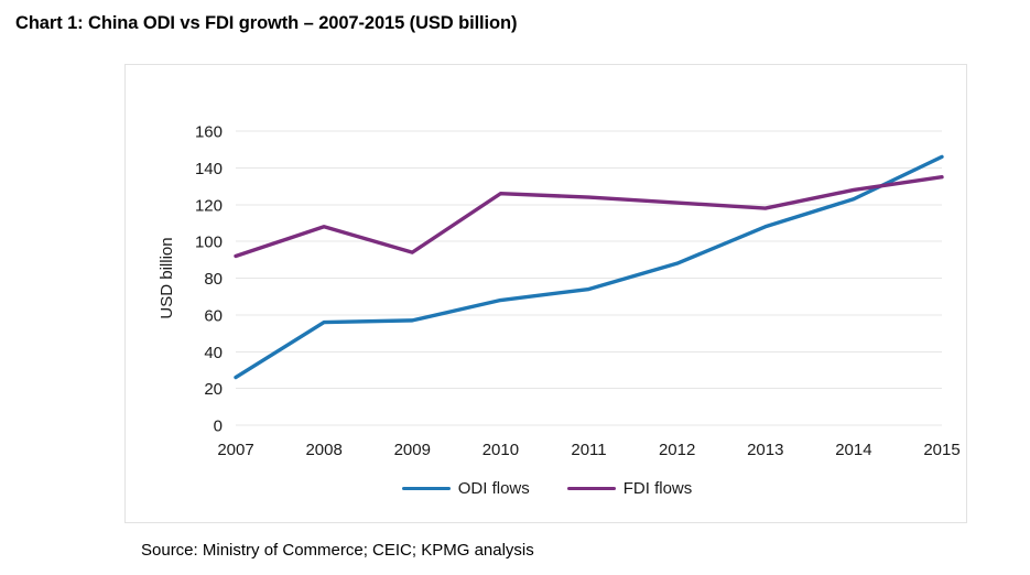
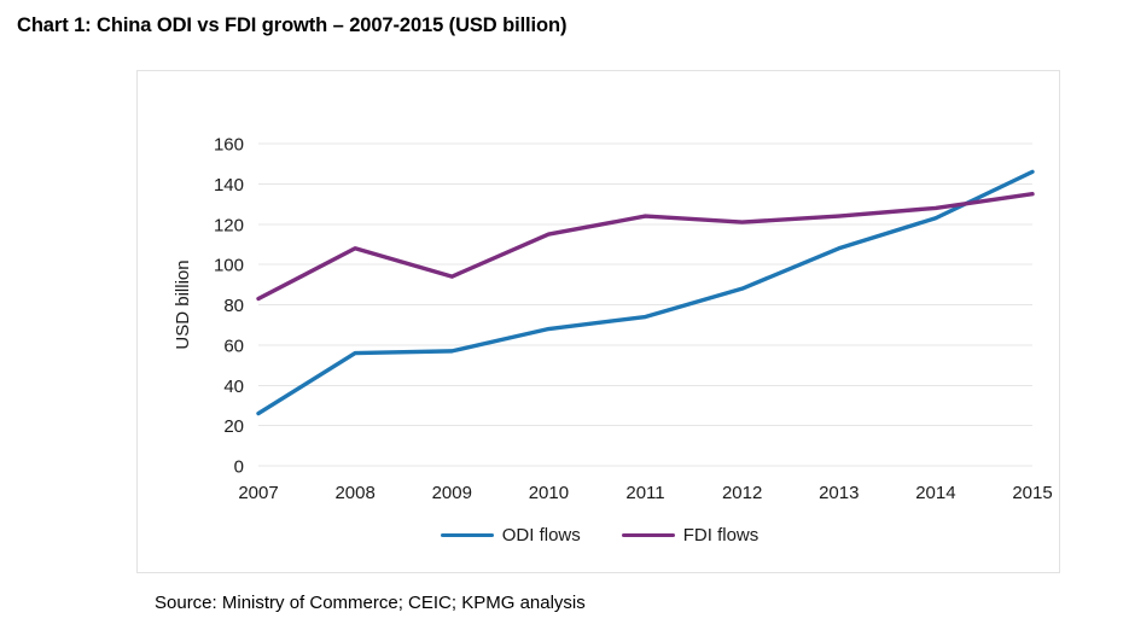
FDI flows/2007: 92 -> 83
FDI flows/2010: 126 -> 115
FDI flows/2013: 118 -> 124
